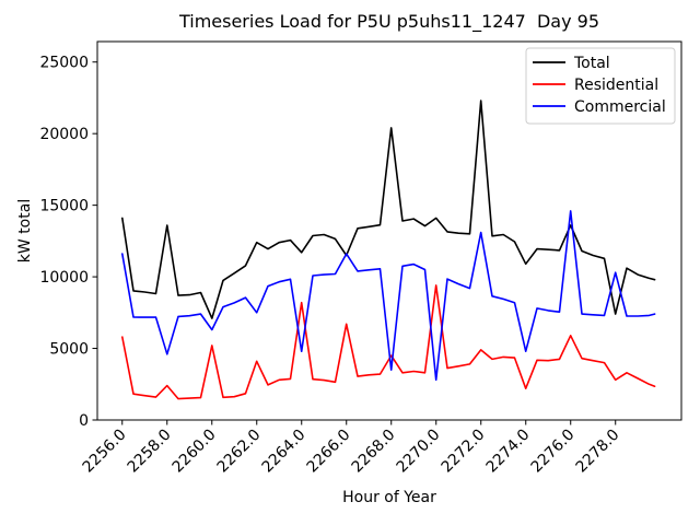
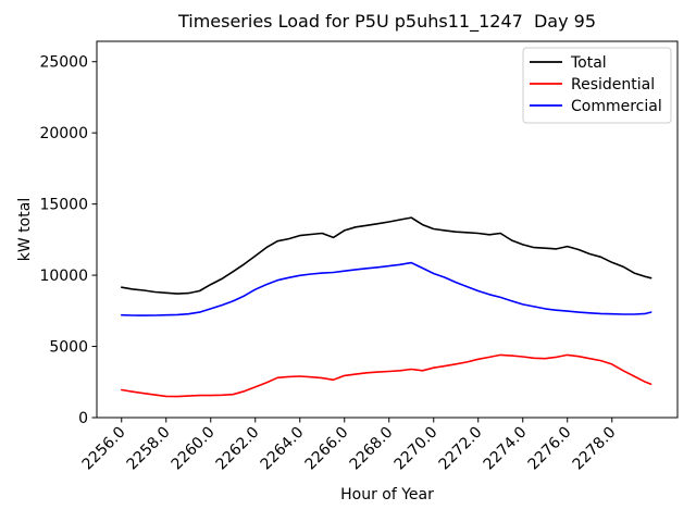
Total/2256.0: 14100 -> 9200
Residential/2256.0: 5800 -> 2000
Commercial/2256.0: 11600 -> 7200
Total/2258.0: 13600 -> 8800
Residential/2258.0: 2400 -> 1500
Commercial/2258.0: 4600 -> 7200
Total/2260.0: 7100 -> 9400
Residential/2260.0: 5200 -> 1600
Commercial/2260.0: 6300 -> 7600
Total/2262.0: 12400 -> 11400
Residential/2262.0: 4100 -> 2200
Commercial/2262.0: 7500 -> 9000
Total/2264.0: 11700 -> 12800
Residential/2264.0: 8200 -> 2900
Commercial/2264.0: 4800 -> 10000
Total/2266.0: 11500 -> 13200
Residential/2266.0: 6700 -> 3000
Commercial/2266.0: 11600 -> 10300
Total/2268.0: 20400 -> 13800
Residential/2268.0: 4500 -> 3200
Commercial/2268.0: 3500 -> 10600
Total/2270.0: 14100 -> 13200
Residential/2270.0: 9400 -> 3500
Commercial/2270.0: 2800 -> 10100
Total/2272.0: 22300 -> 13000
Residential/2272.0: 4900 -> 4100
Commercial/2272.0: 13100 -> 8900
Total/2274.0: 10900 -> 12200
Residential/2274.0: 2200 -> 4300
Commercial/2274.0: 4800 -> 8000
Total/2276.0: 13600 -> 12000
Residential/2276.0: 5900 -> 4400
Commercial/2276.0: 14600 -> 7500
Total/2278.0: 7400 -> 10900
Residential/2278.0: 2800 -> 3800
Commercial/2278.0: 10300 -> 7300
